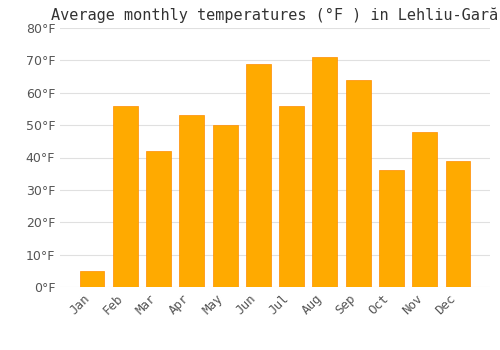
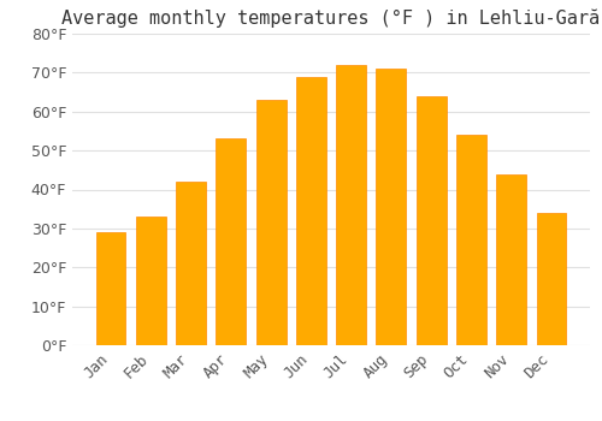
Jan: 5°F -> 29°F
Feb: 56°F -> 33°F
May: 50°F -> 63°F
Jul: 56°F -> 72°F
Oct: 36°F -> 54°F
Nov: 48°F -> 44°F
Dec: 39°F -> 34°F
